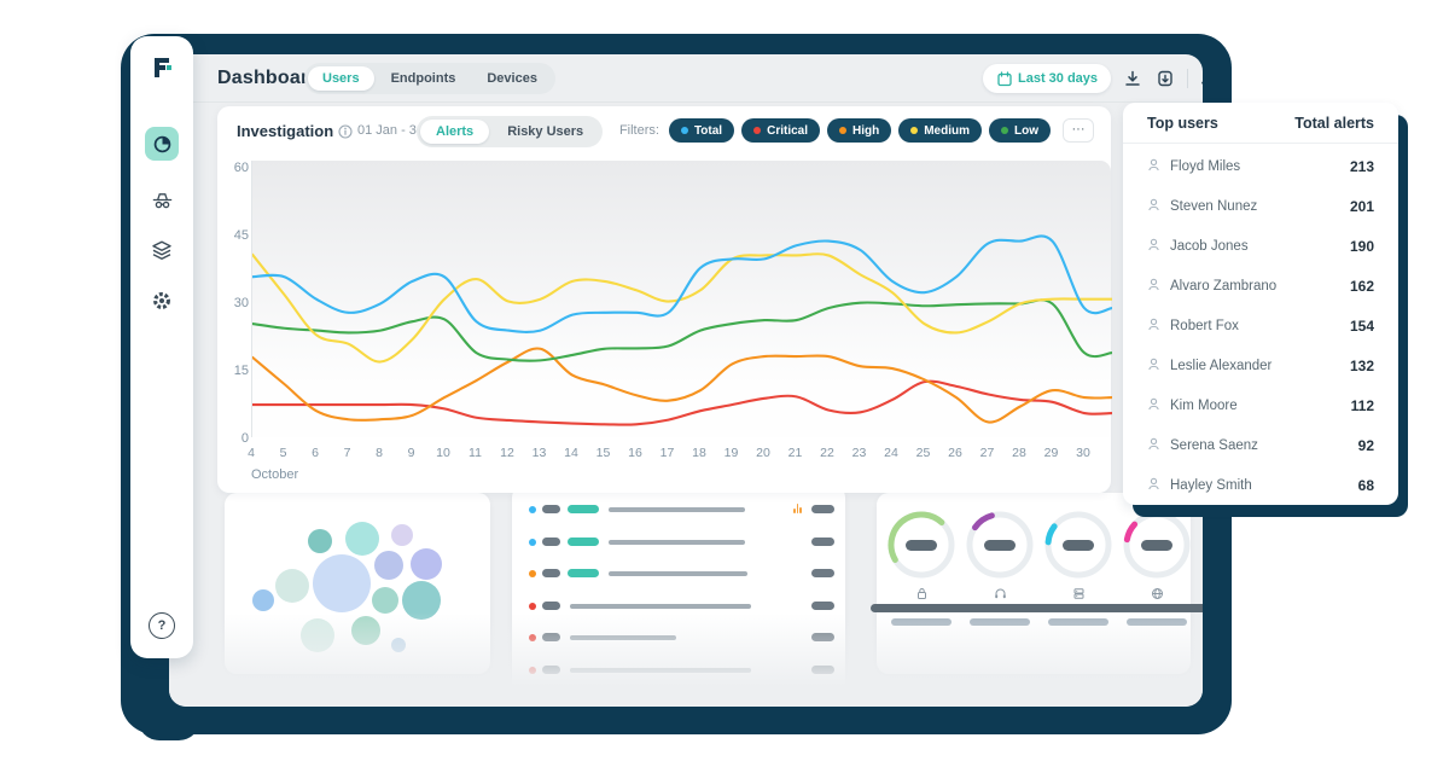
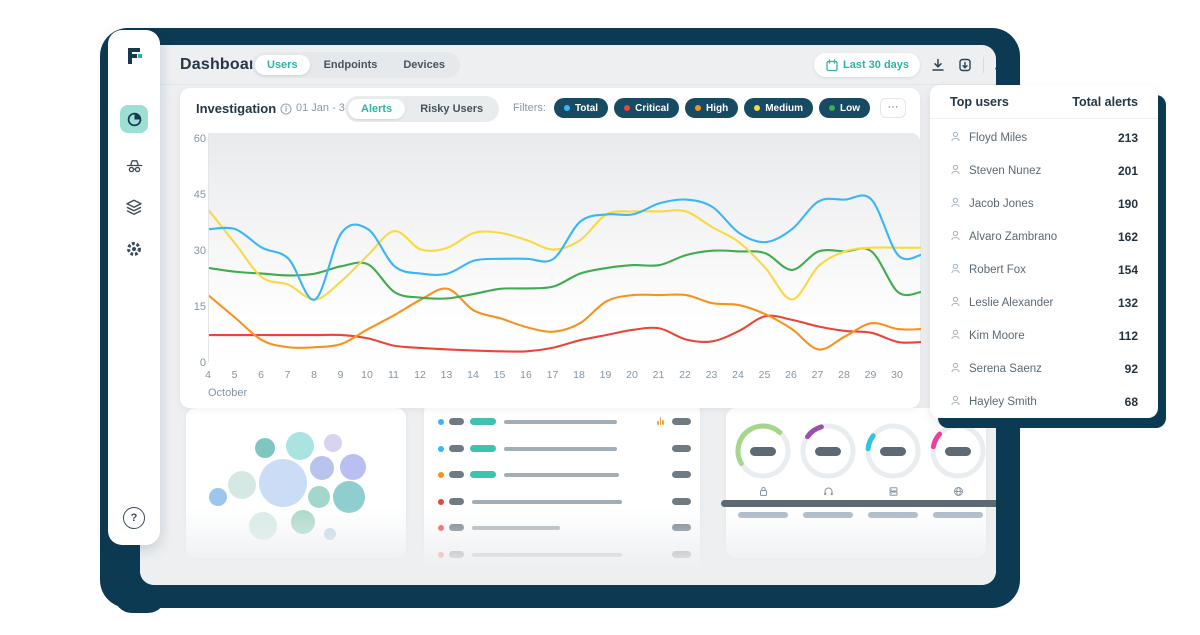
Total/8: 28 -> 15
Medium/10: 29 -> 27
Low/26: 28 -> 23
Medium/26: 22 -> 15
